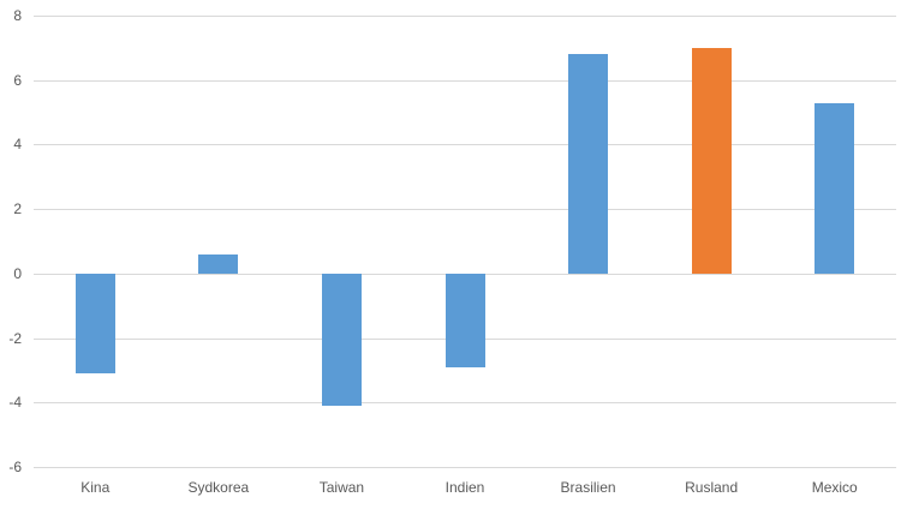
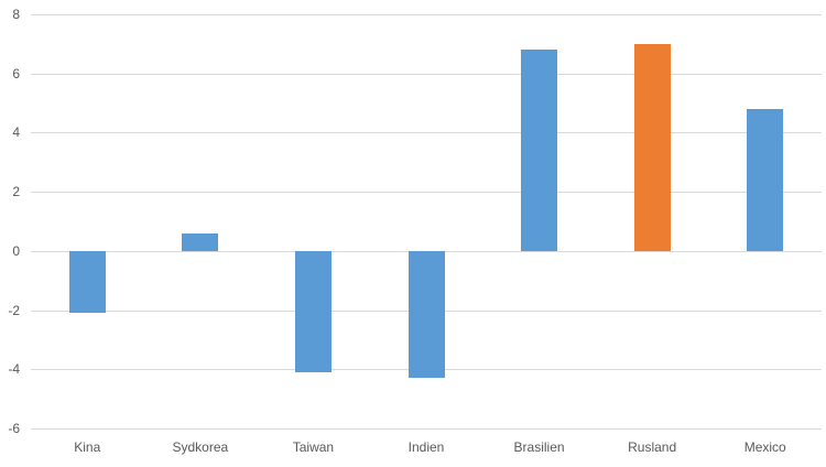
Kina: -3.1 -> -2.1
Indien: -2.9 -> -4.3
Mexico: 5.3 -> 4.8
